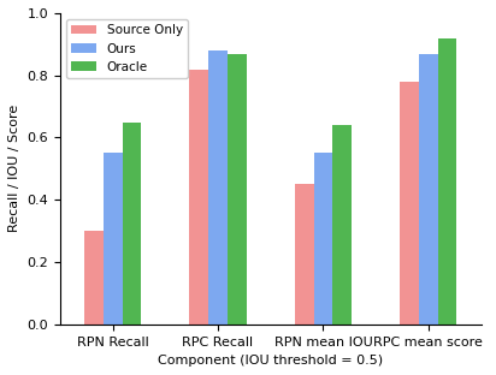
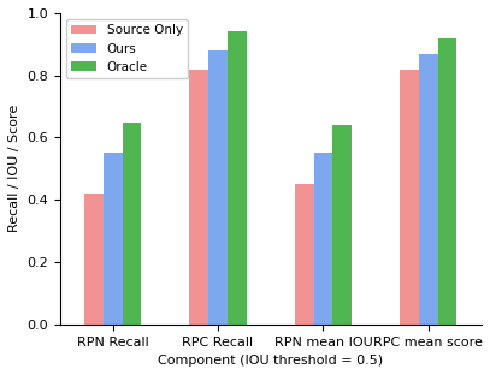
Source Only/RPN Recall: 0.30 -> 0.42
Oracle/RPC Recall: 0.87 -> 0.94
Source Only/RPC mean score: 0.78 -> 0.82
